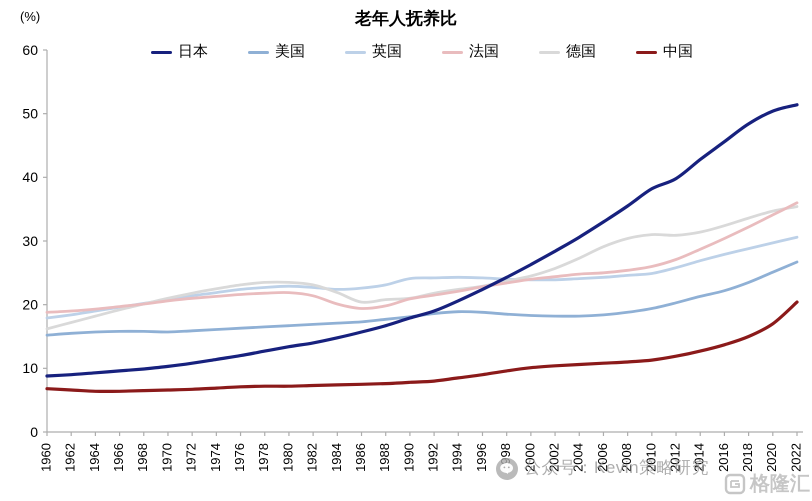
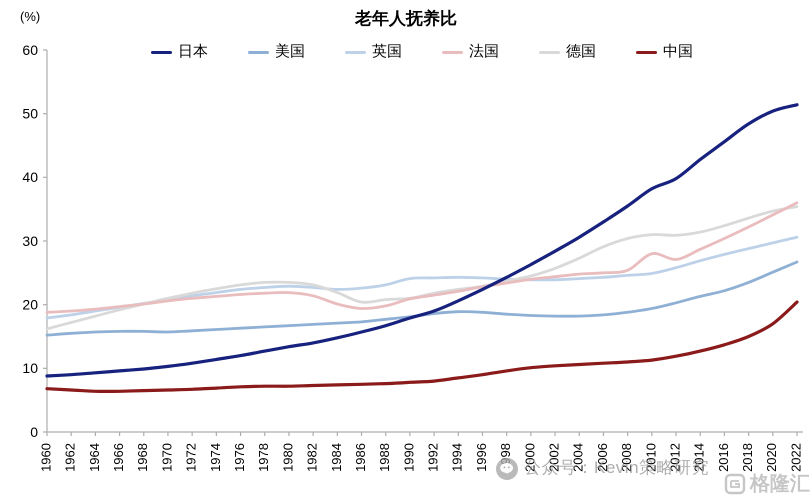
法国/2010: 26 -> 28
